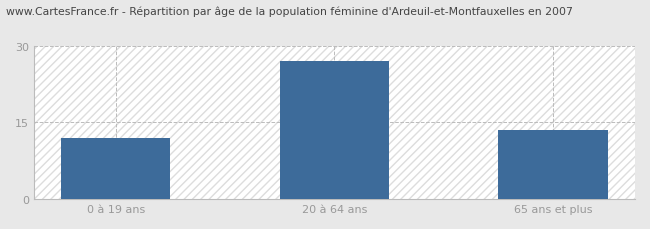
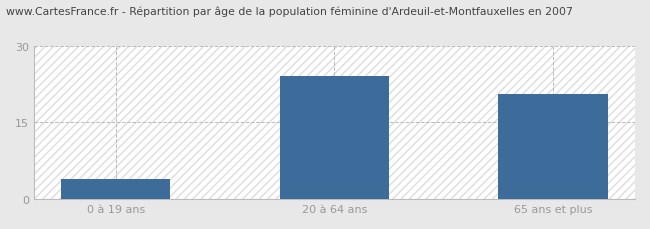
0 à 19 ans: 12.0 -> 4.0
20 à 64 ans: 27.0 -> 24.0
65 ans et plus: 13.5 -> 20.6
